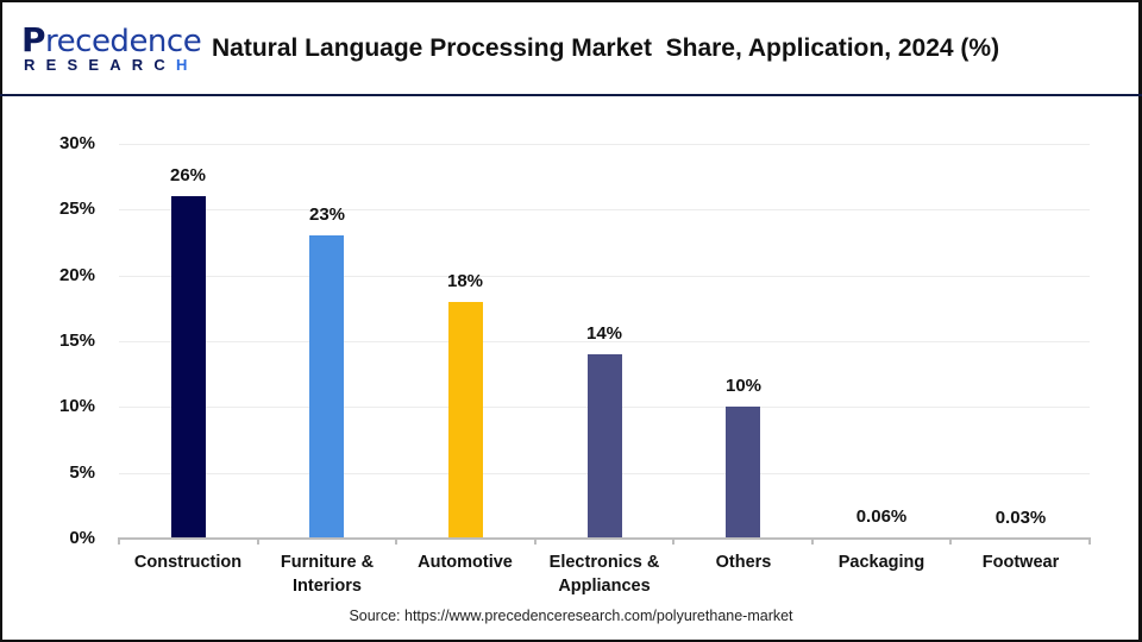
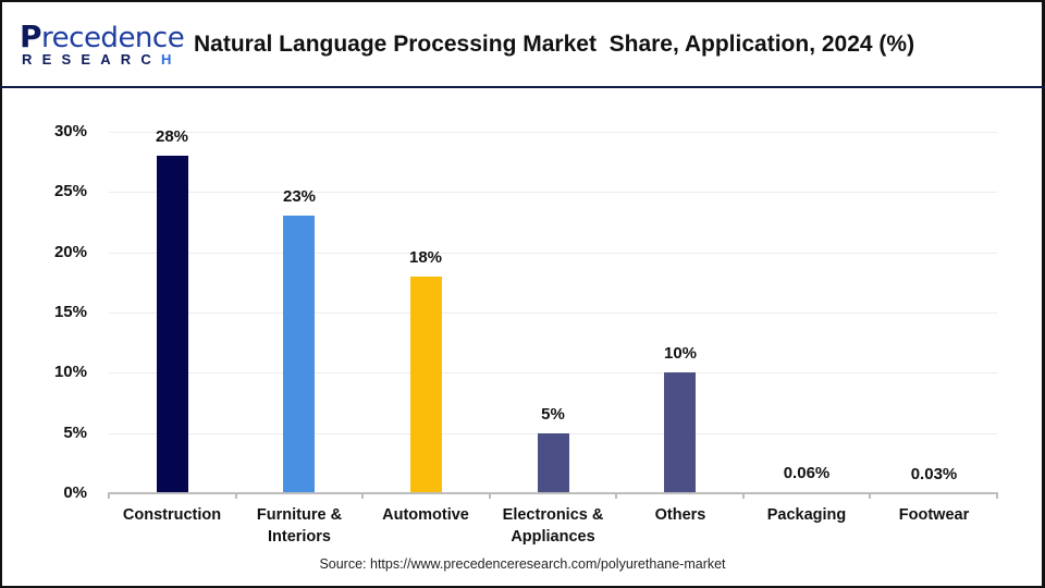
Construction: 26% -> 28%
Electronics & Appliances: 14% -> 5%
